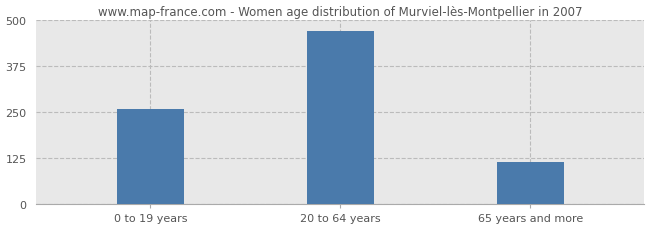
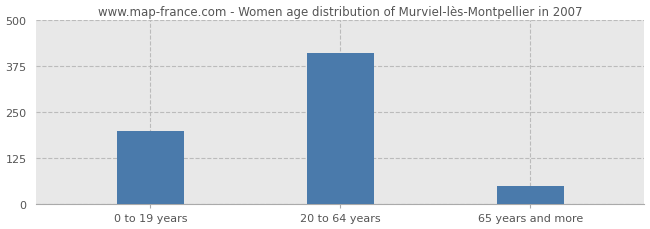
0 to 19 years: 260 -> 200
20 to 64 years: 470 -> 410
65 years and more: 115 -> 50
